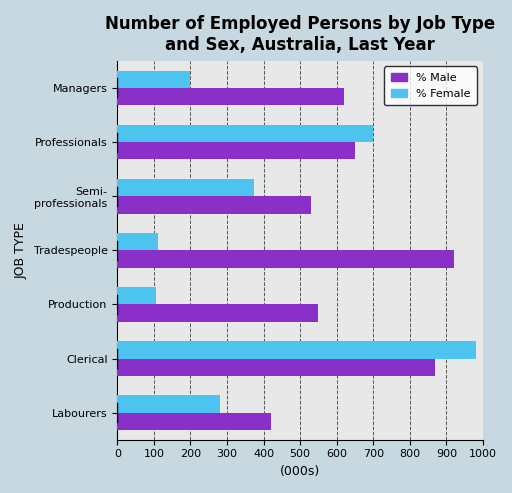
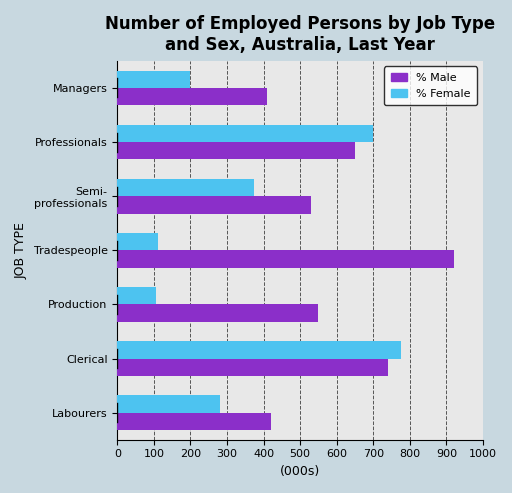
% Male/Managers: 620 -> 410
% Female/Clerical: 980 -> 775
% Male/Clerical: 870 -> 740
